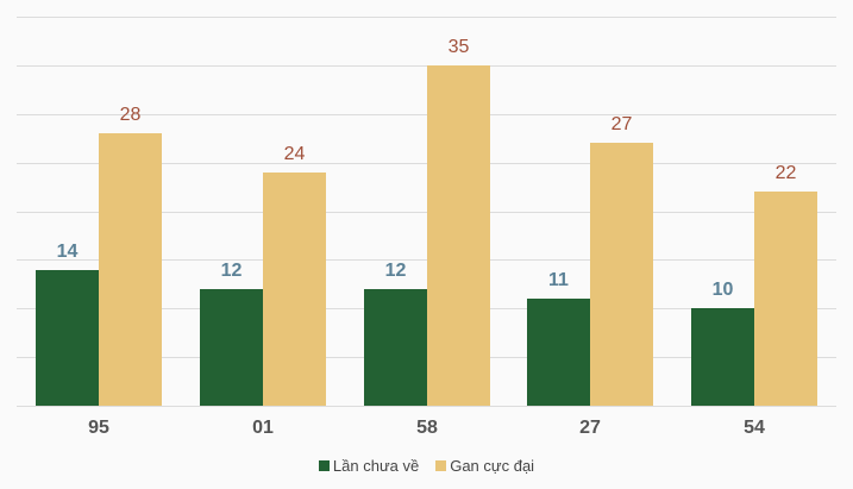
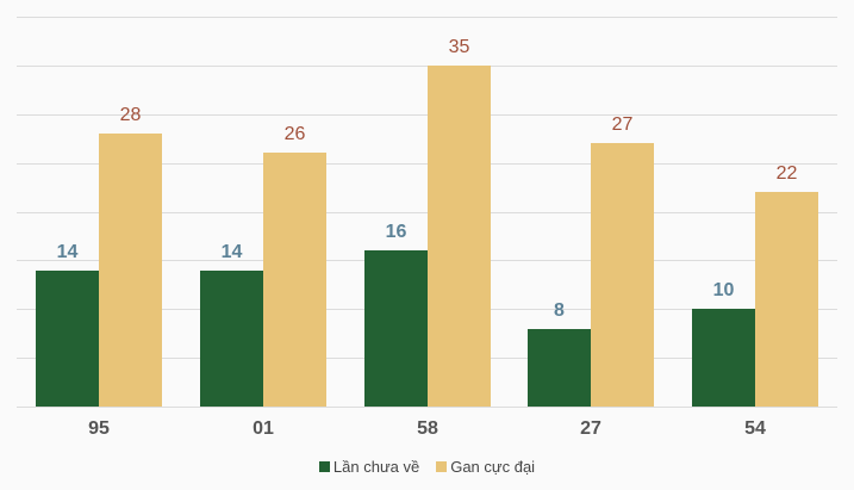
Lần chưa về/01: 12 -> 14
Gan cực đại/01: 24 -> 26
Lần chưa về/58: 12 -> 16
Lần chưa về/27: 11 -> 8
